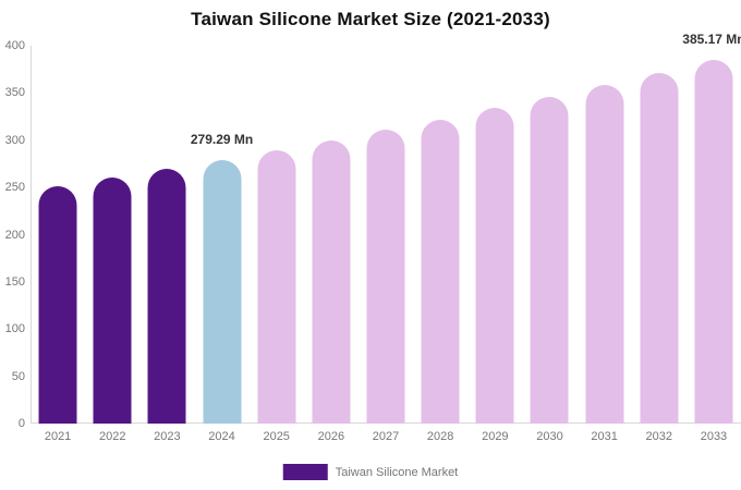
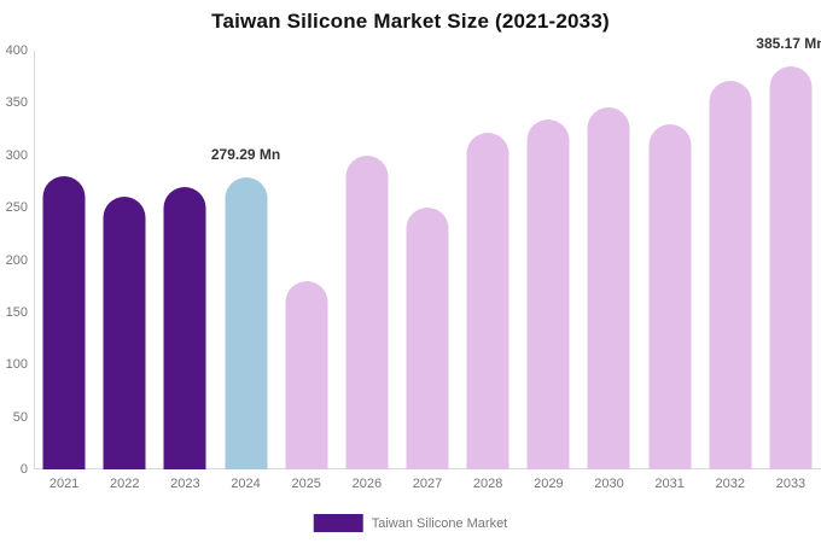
2021: 250 -> 280
2025: 290 -> 180
2027: 310 -> 250
2031: 360 -> 330
